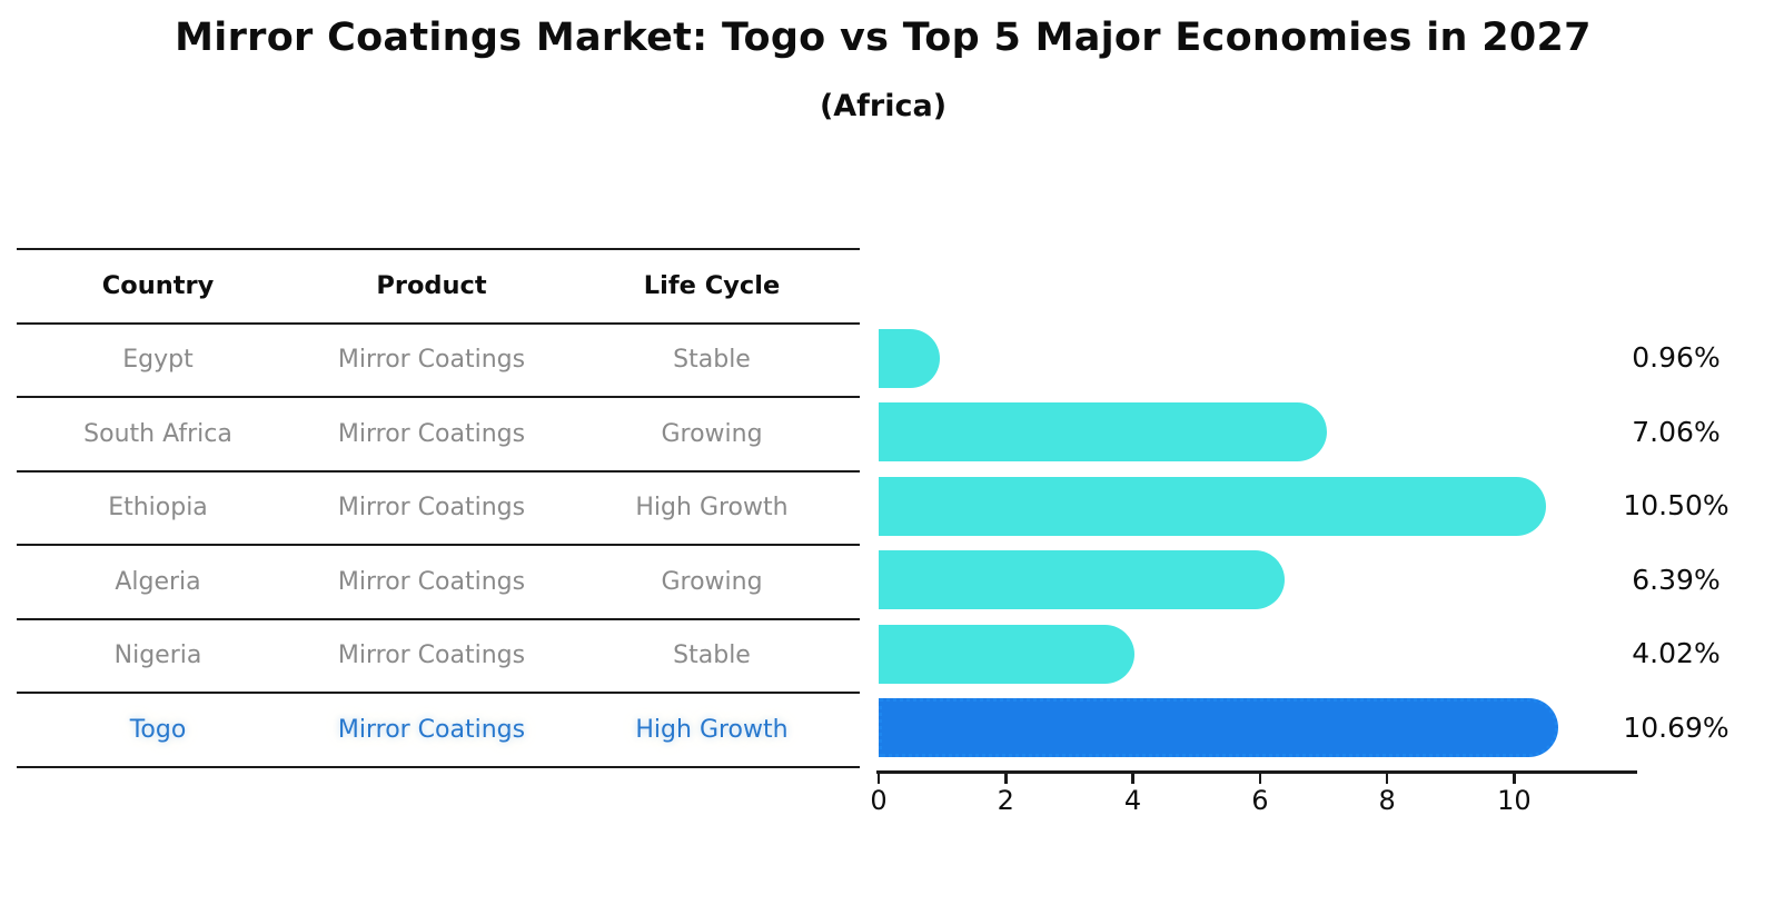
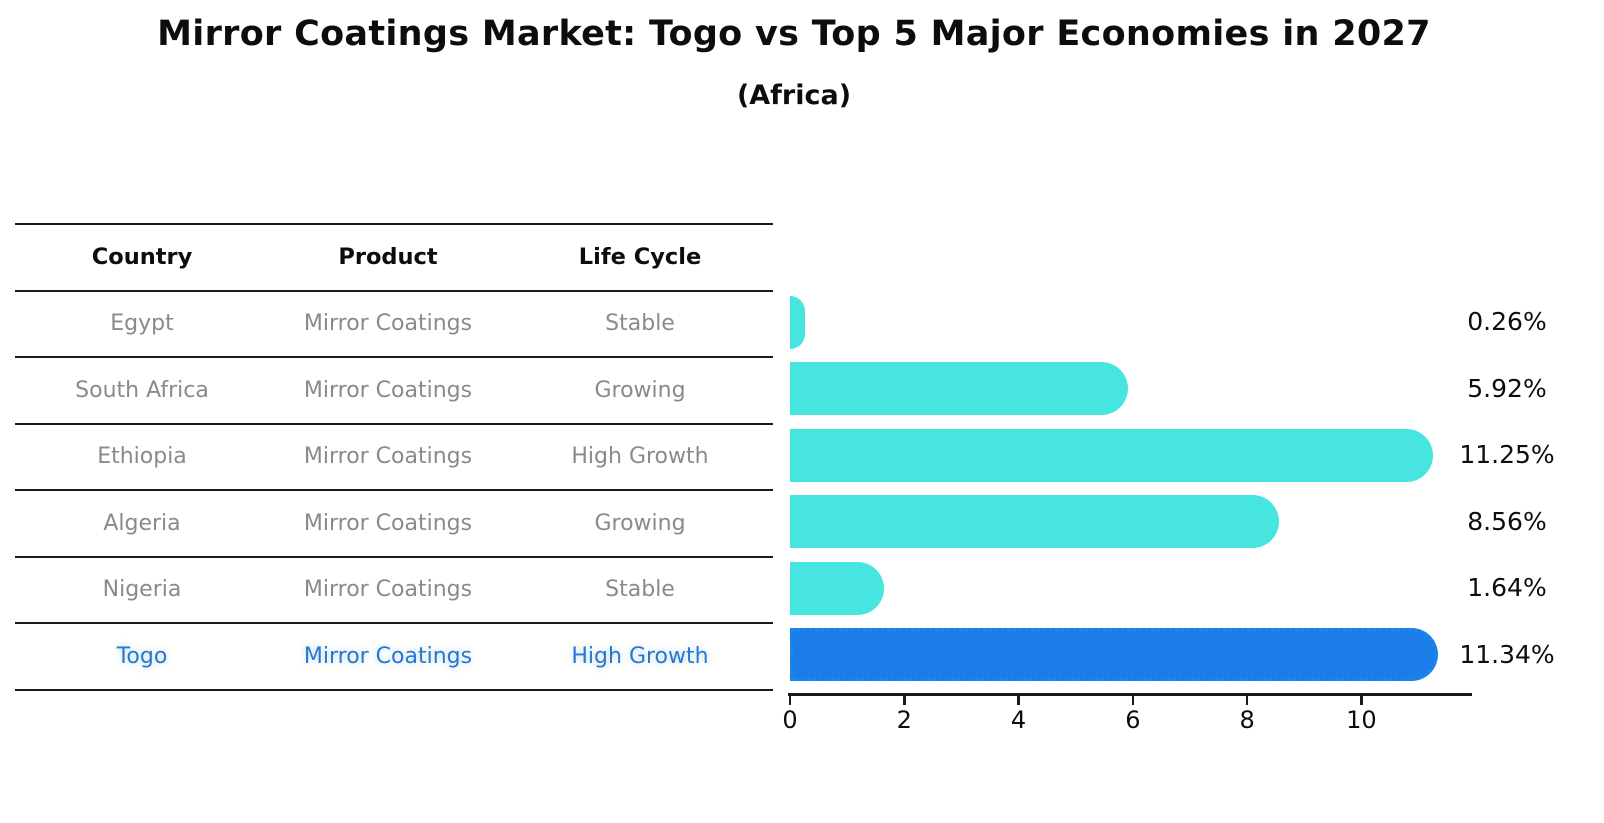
Egypt: 0.96% -> 0.26%
South Africa: 7.06% -> 5.92%
Ethiopia: 10.50% -> 11.25%
Algeria: 6.39% -> 8.56%
Nigeria: 4.02% -> 1.64%
Togo: 10.69% -> 11.34%
